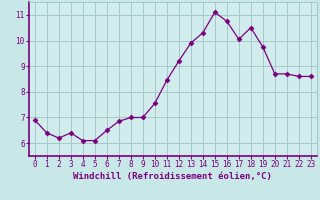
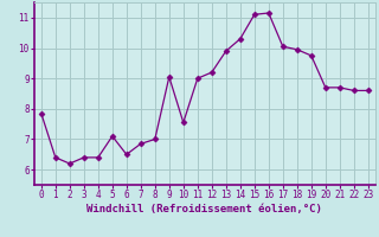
0: 6.90 -> 7.85
4: 6.10 -> 6.40
5: 6.10 -> 7.10
9: 7.00 -> 9.05
11: 8.45 -> 9.00
16: 10.75 -> 11.15
18: 10.50 -> 9.95
